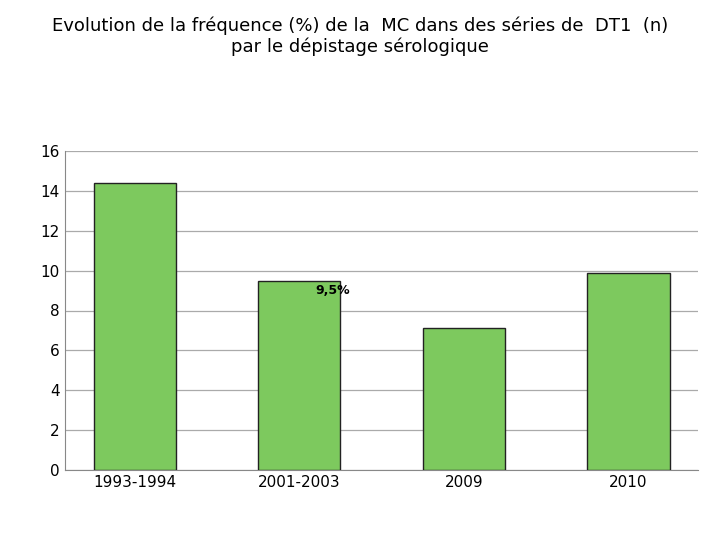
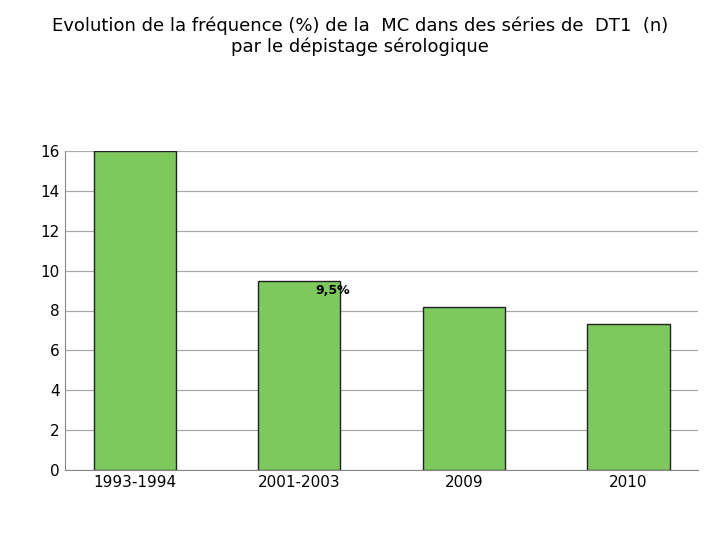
1993-1994: 14.4 -> 16.0
2009: 7.1 -> 8.2
2010: 9.9 -> 7.3
